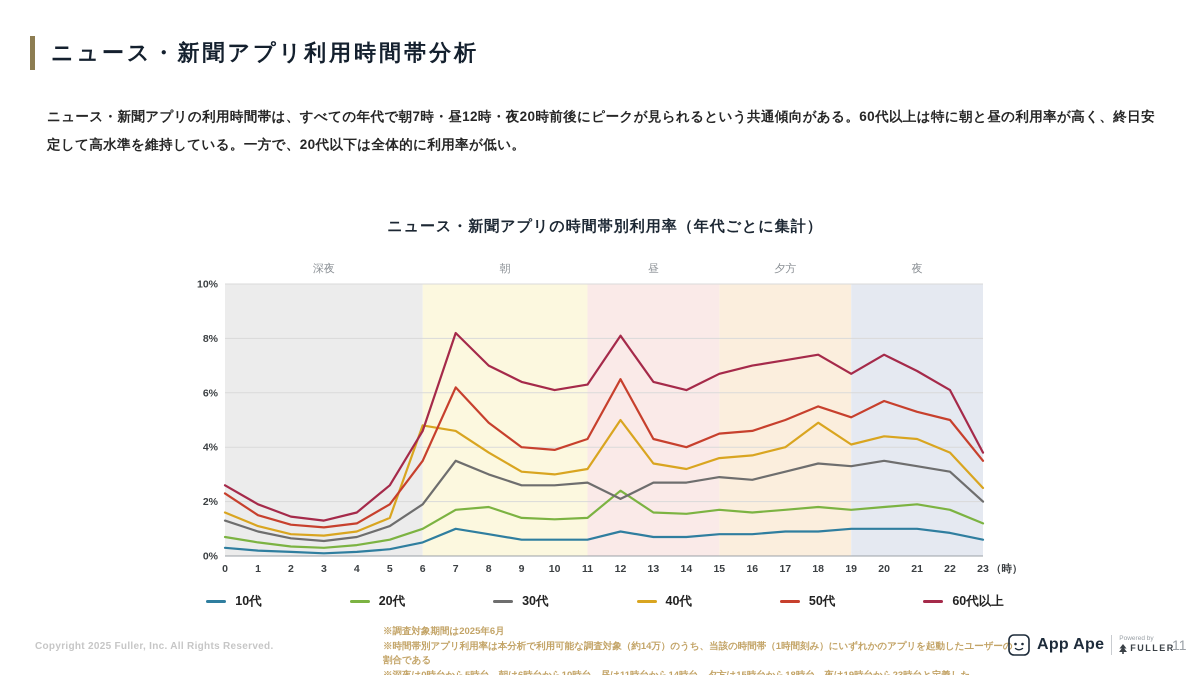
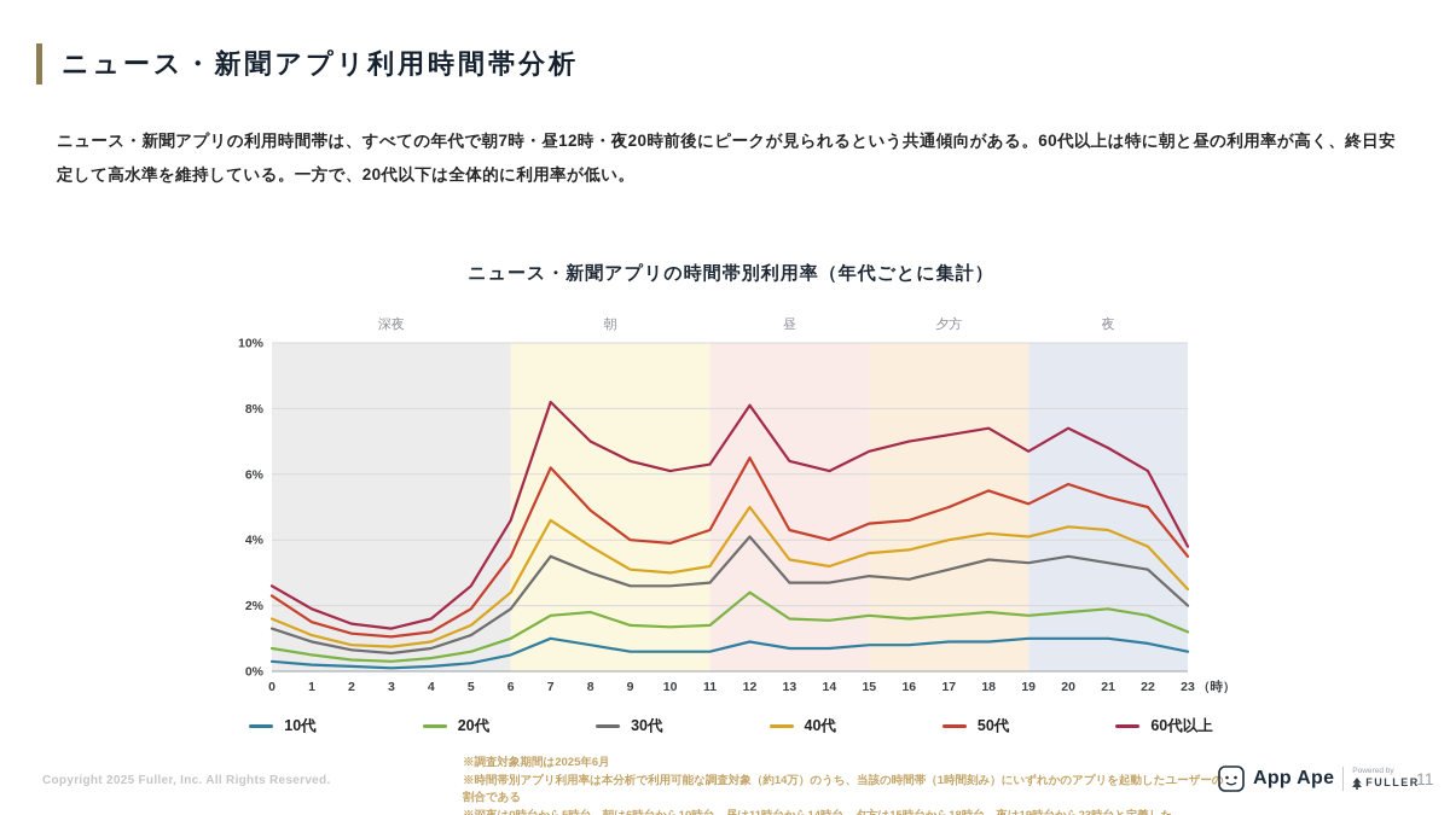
40代/6: 4.8% -> 2.4%
30代/12: 2.1% -> 4.1%
40代/18: 4.9% -> 4.2%
